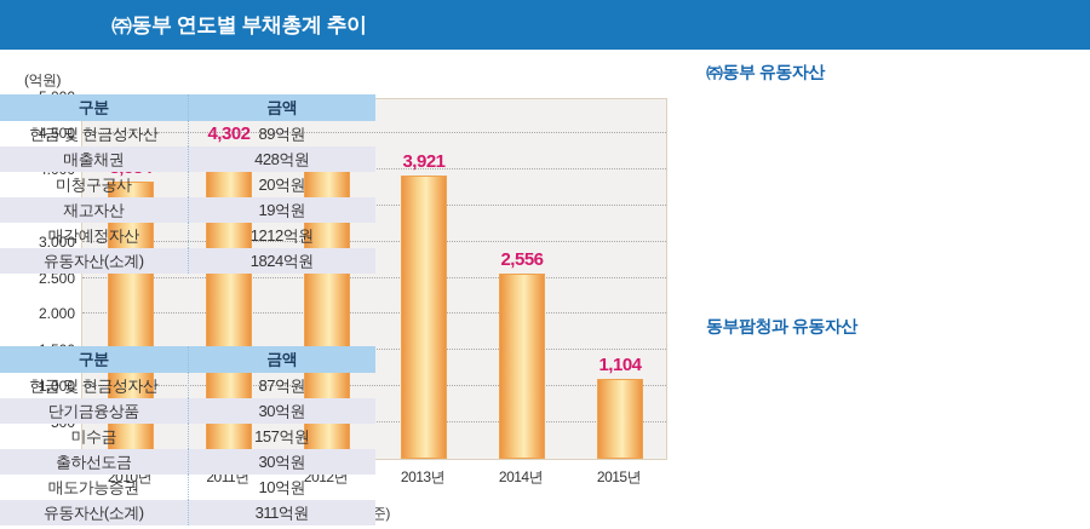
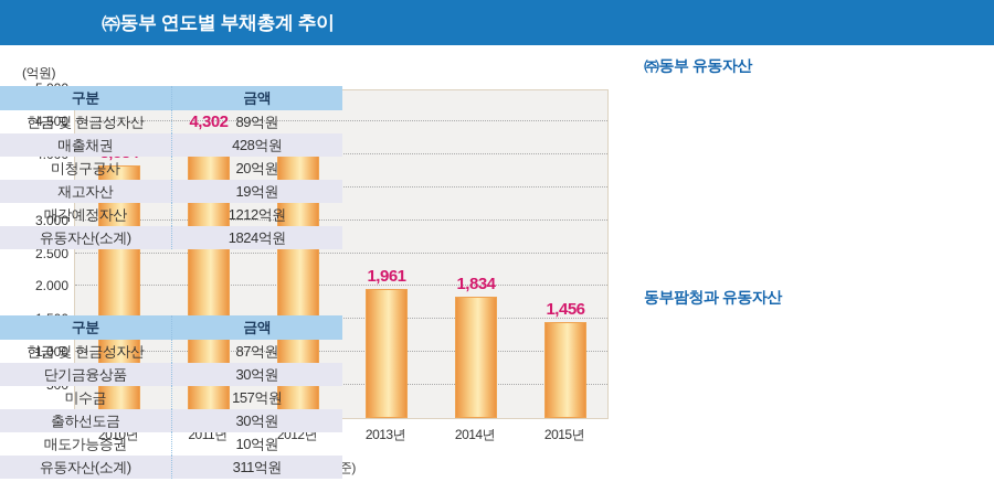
2013년: 3,921 -> 1,961
2014년: 2,556 -> 1,834
2015년: 1,104 -> 1,456
